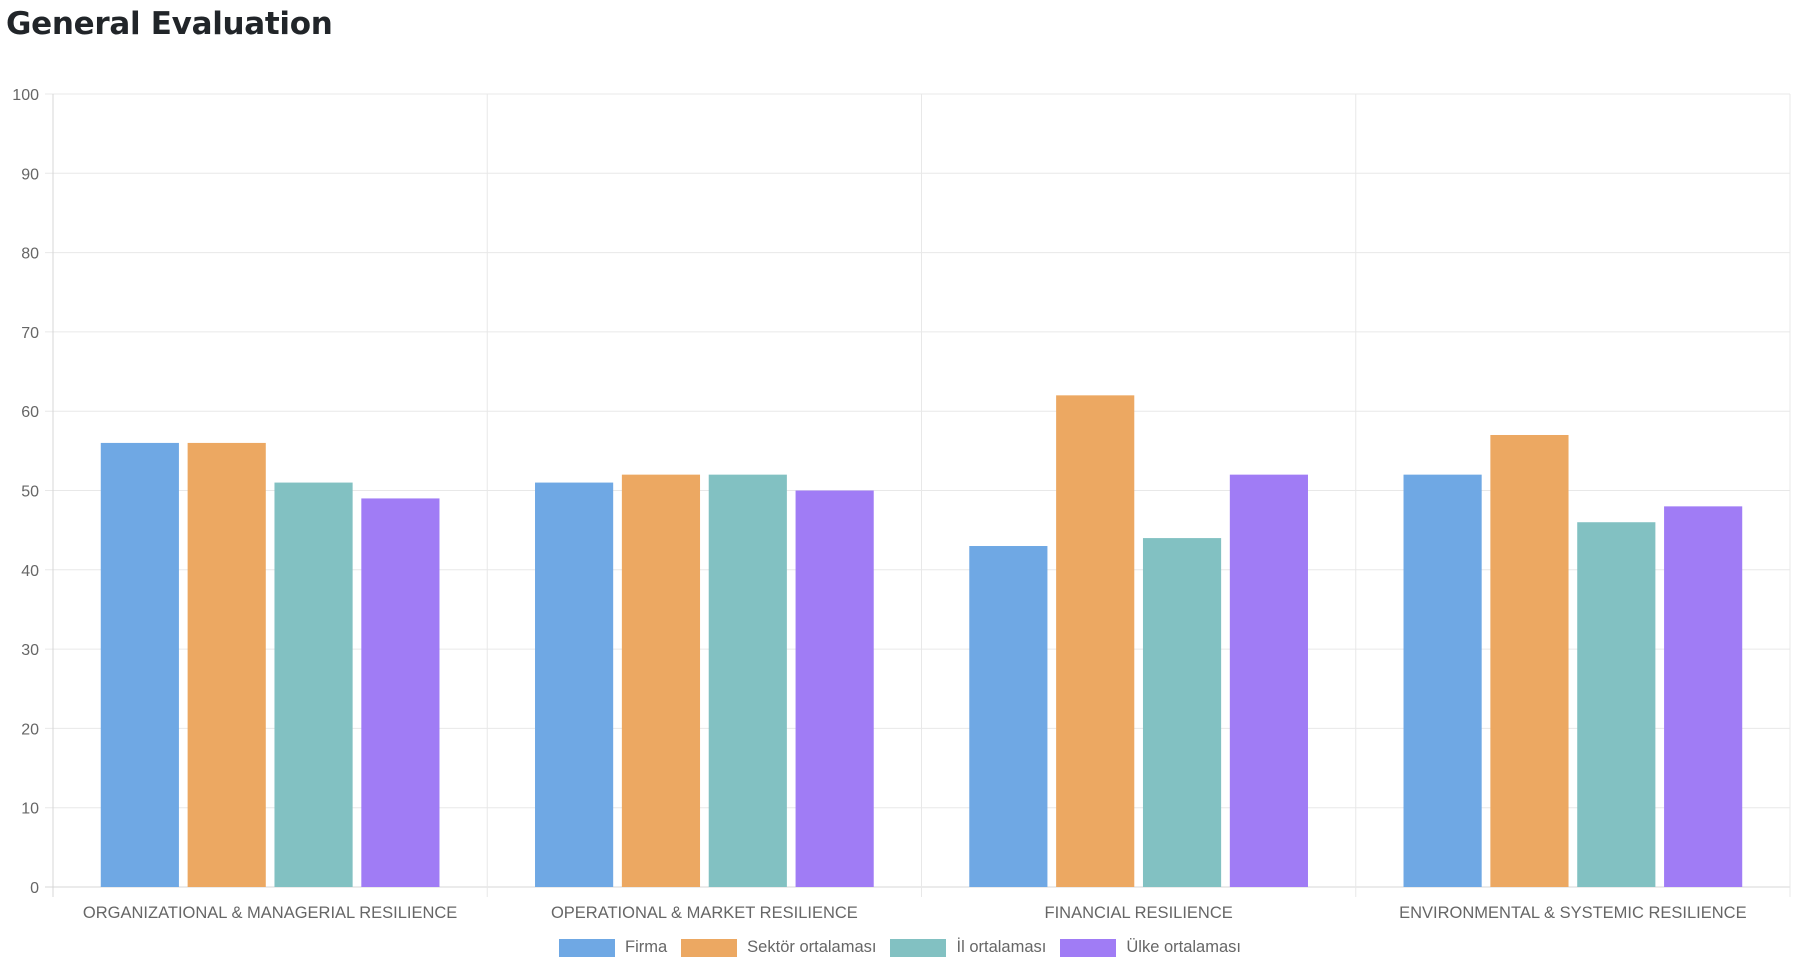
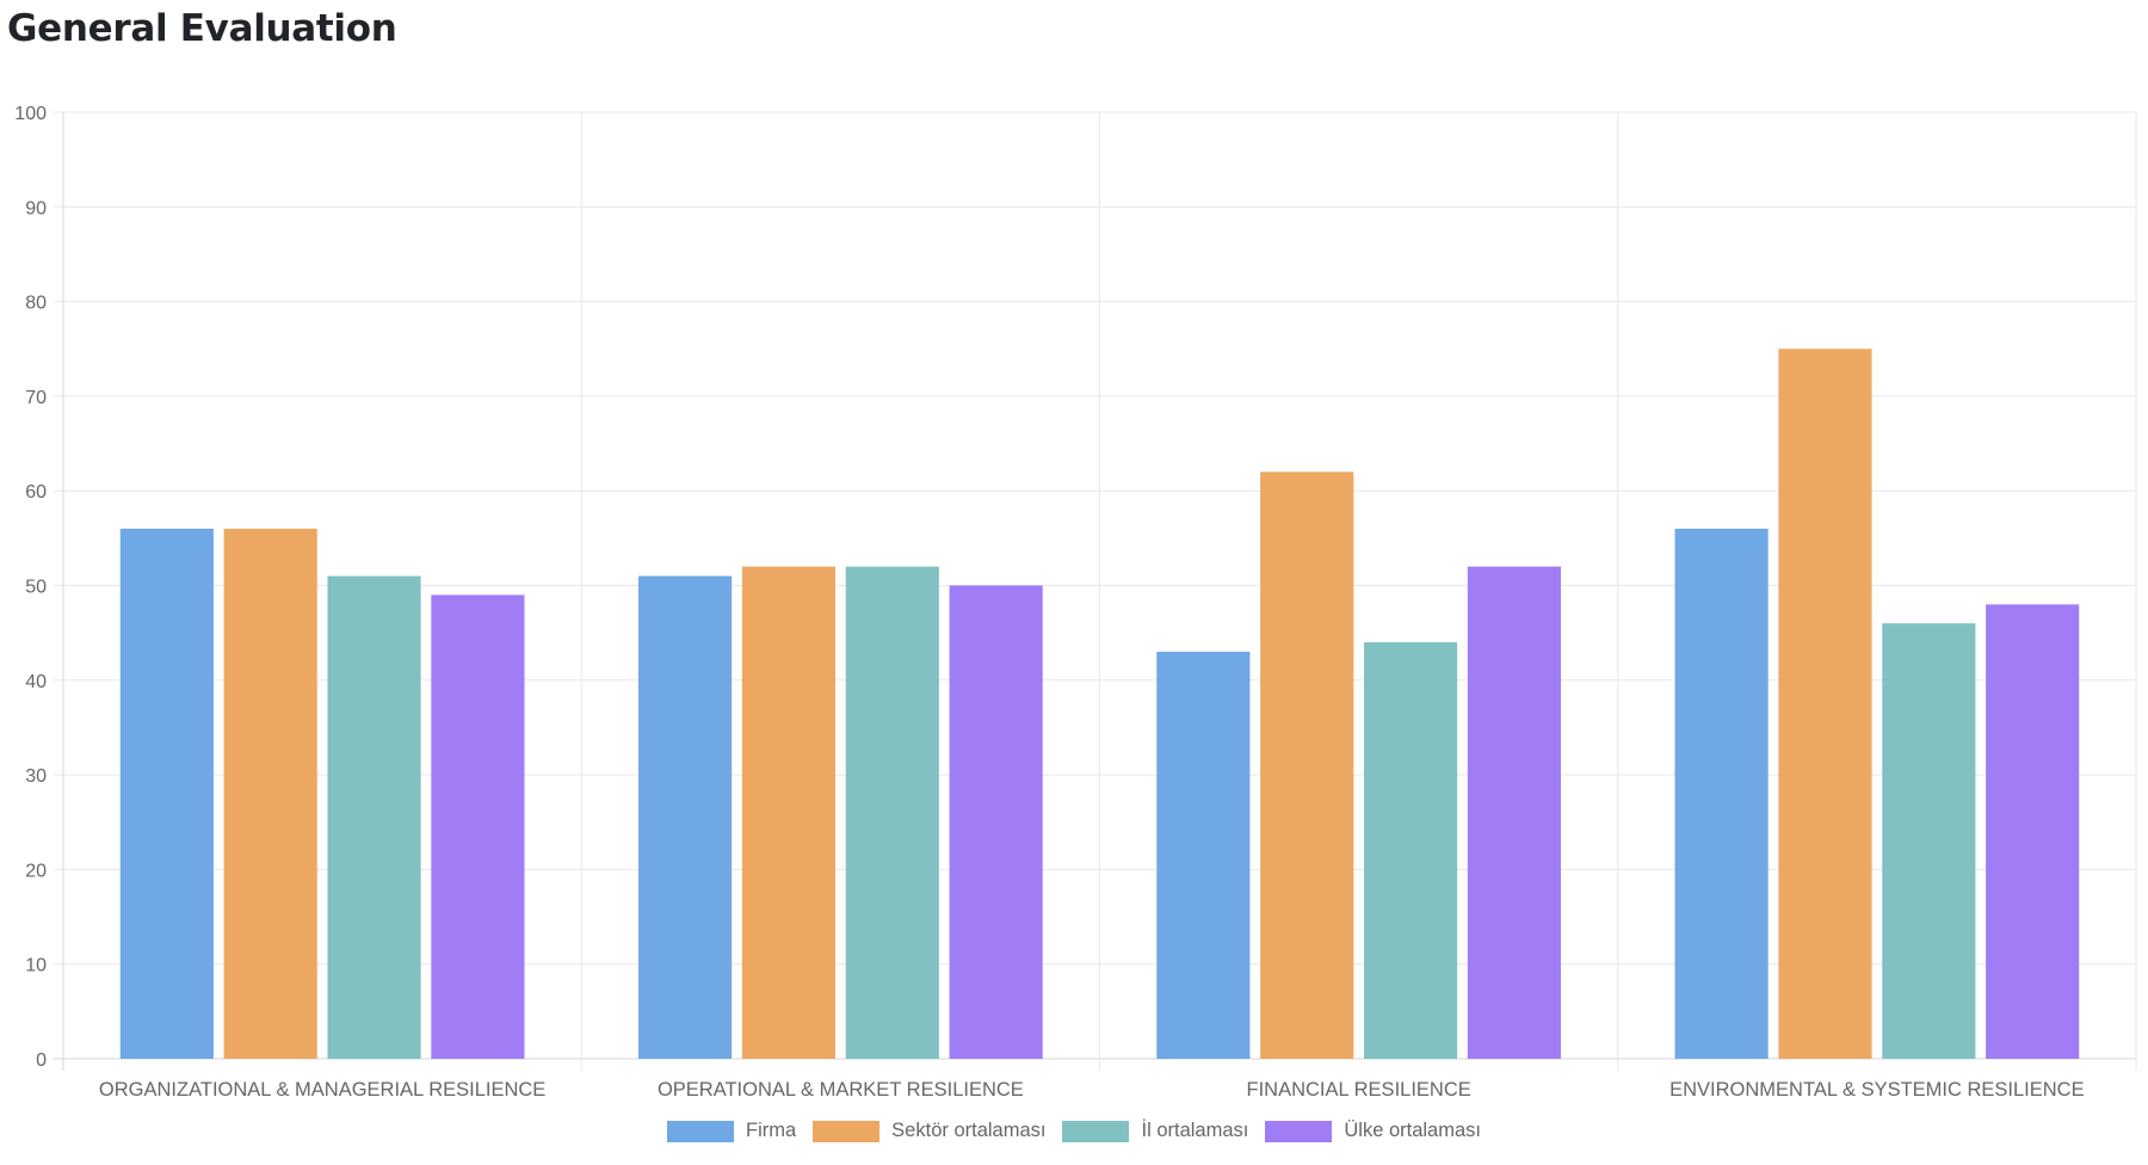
Firma/ENVIRONMENTAL & SYSTEMIC RESILIENCE: 52 -> 56
Sektör ortalaması/ENVIRONMENTAL & SYSTEMIC RESILIENCE: 57 -> 75
